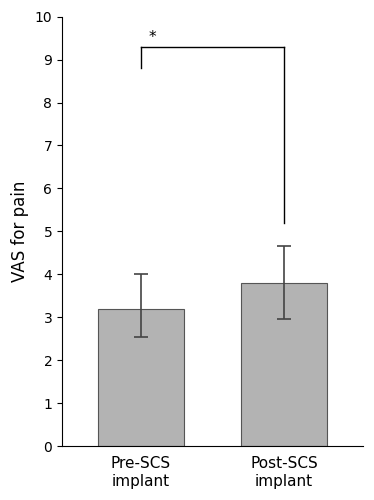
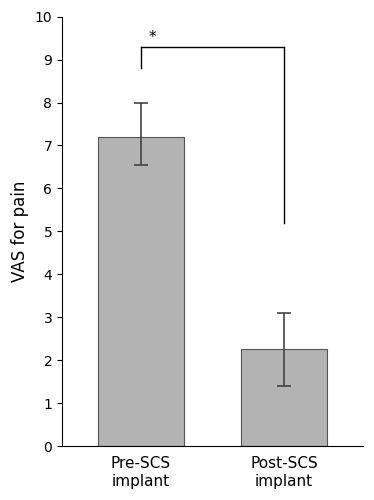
Pre-SCS implant: 3.20 -> 7.20
Post-SCS implant: 3.80 -> 2.25
